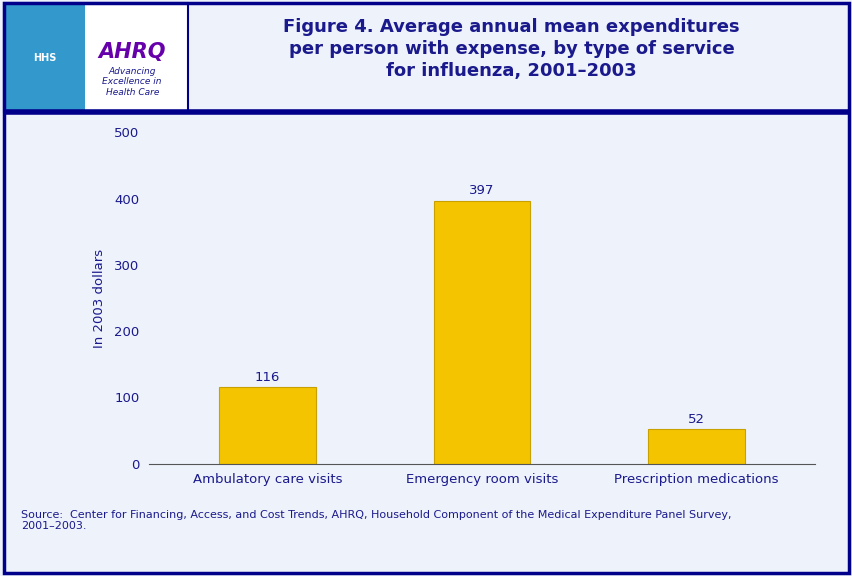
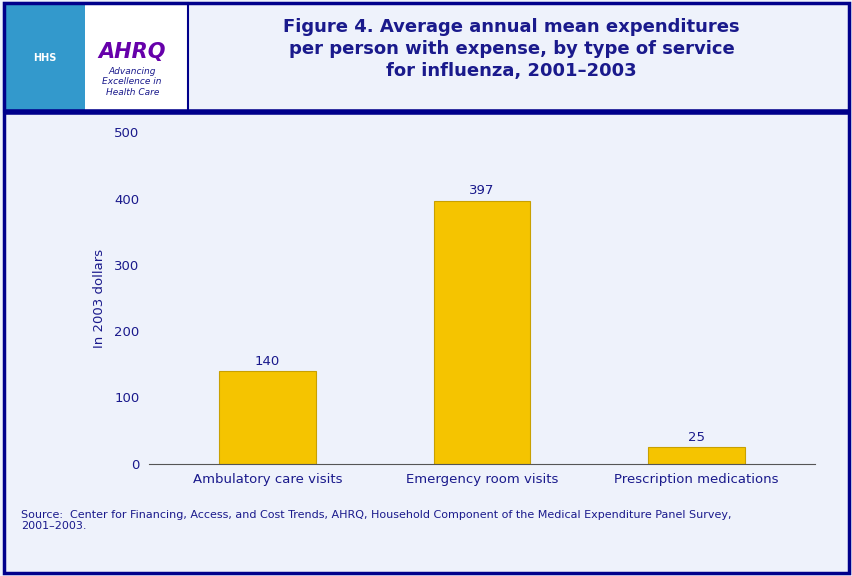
Ambulatory care visits: 116 -> 140
Prescription medications: 52 -> 25
